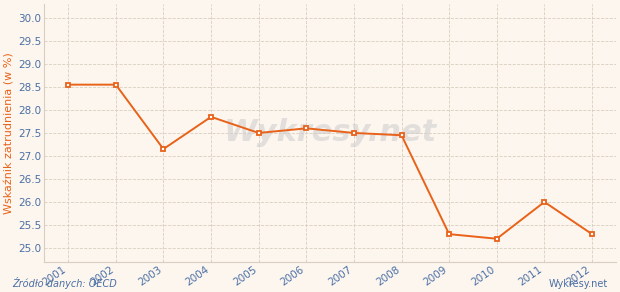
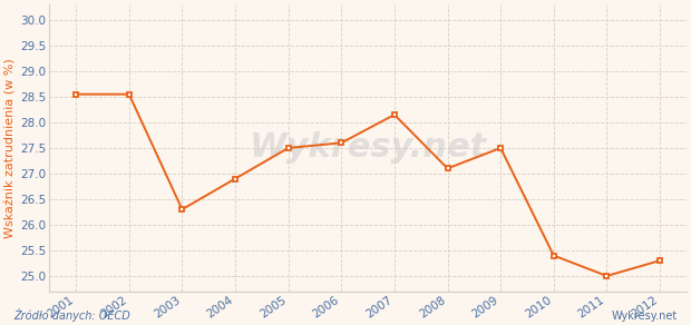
2003: 27.15 -> 26.30
2004: 27.85 -> 26.90
2007: 27.50 -> 28.15
2008: 27.45 -> 27.10
2009: 25.30 -> 27.50
2010: 25.20 -> 25.40
2011: 26.00 -> 25.00
